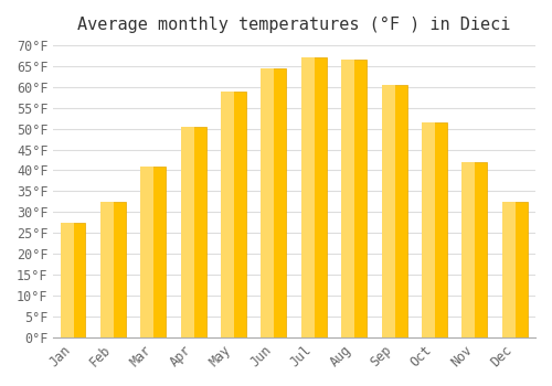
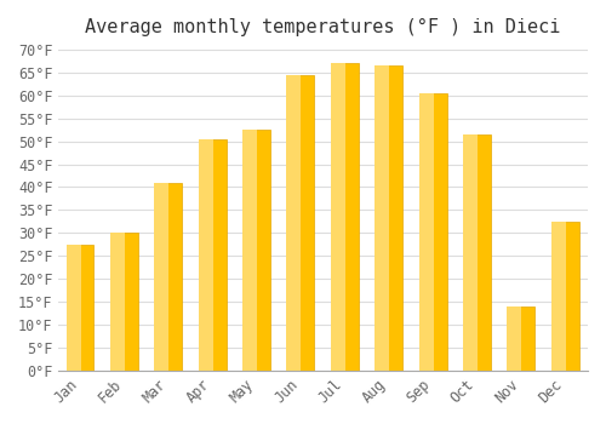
Feb: 32.5°F -> 30.0°F
May: 59.0°F -> 52.5°F
Nov: 42.0°F -> 14.0°F
